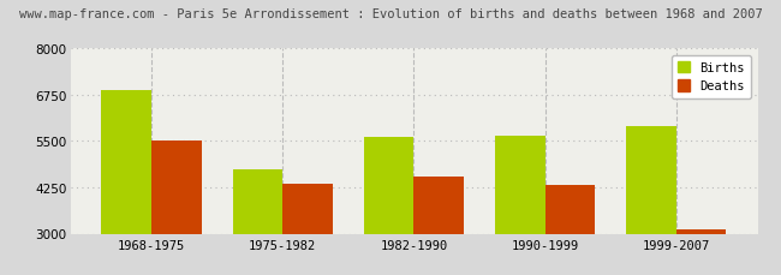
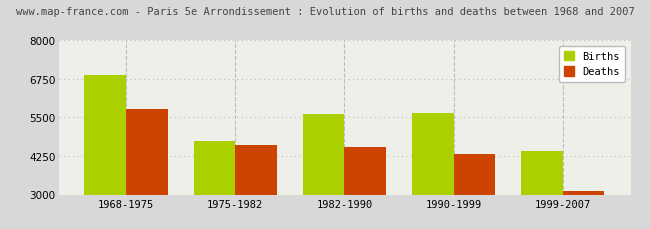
Deaths/1968-1975: 5500 -> 5780
Deaths/1975-1982: 4350 -> 4600
Births/1999-2007: 5900 -> 4400
